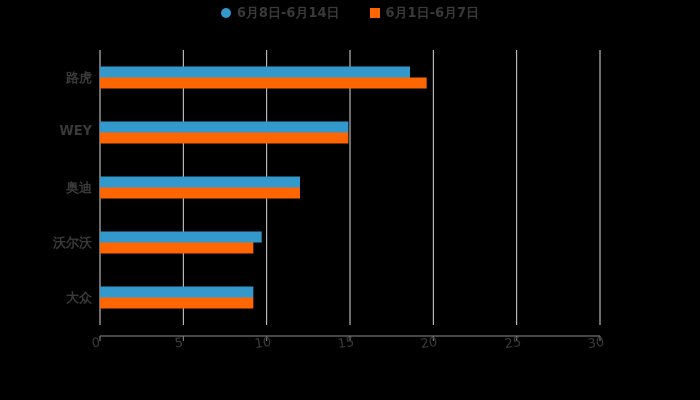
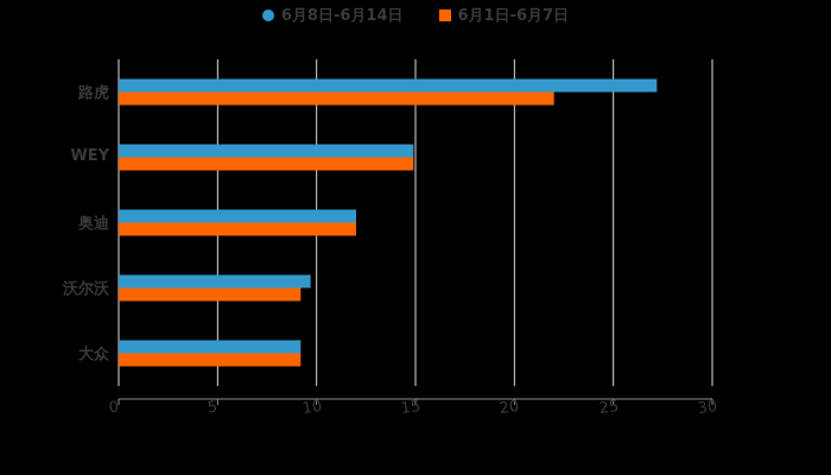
6月8日-6月14日/路虎: 18.6 -> 27.2
6月1日-6月7日/路虎: 19.6 -> 22.0
